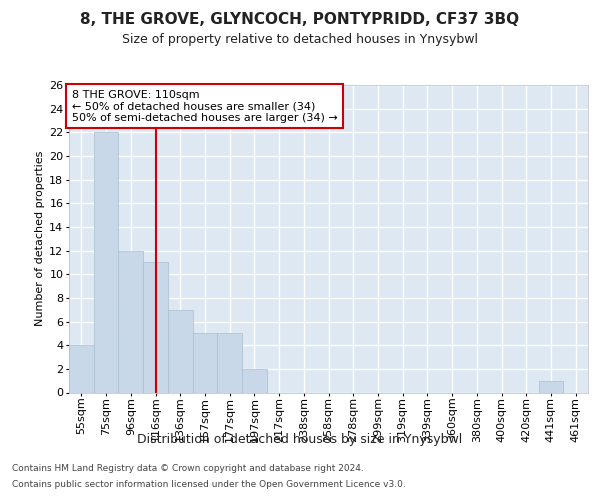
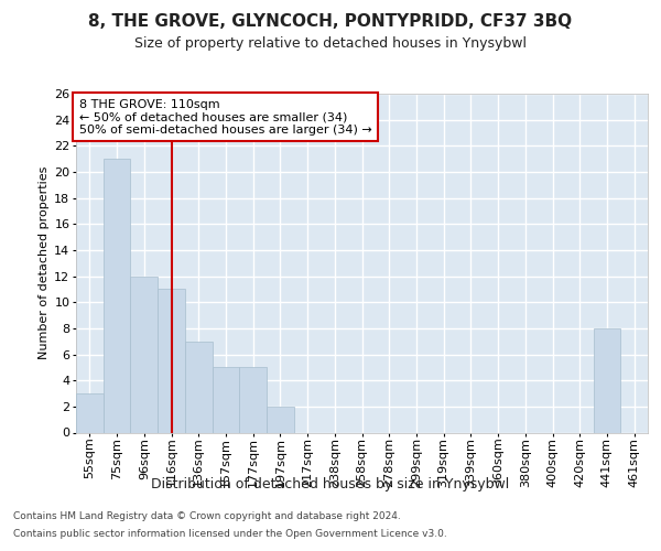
55sqm: 4 -> 3
75sqm: 22 -> 21
441sqm: 1 -> 8
